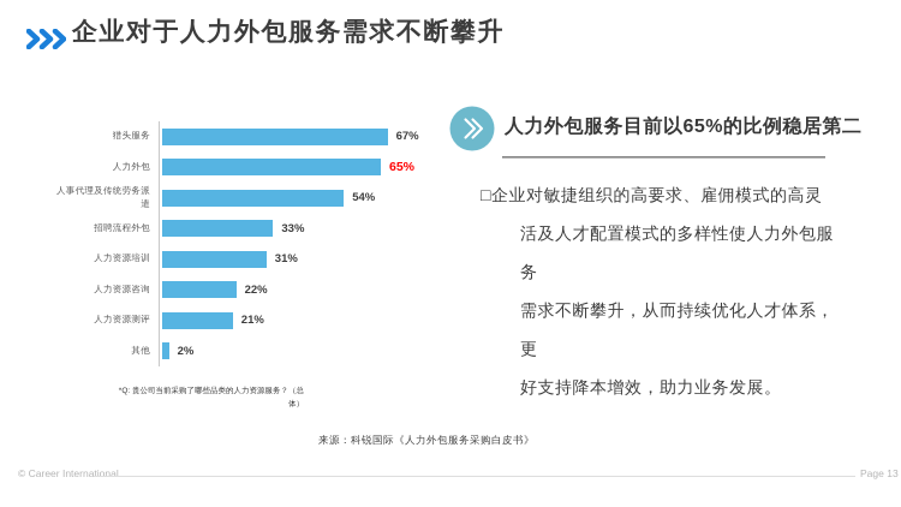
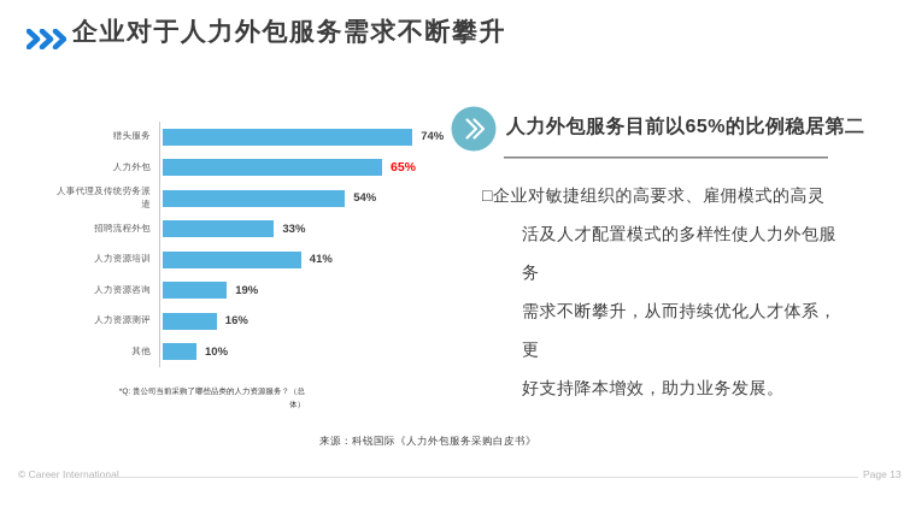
猎头服务: 67% -> 74%
人力资源培训: 31% -> 41%
人力资源咨询: 22% -> 19%
人力资源测评: 21% -> 16%
其他: 2% -> 10%
